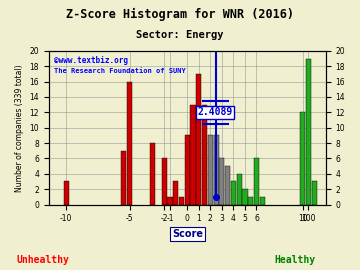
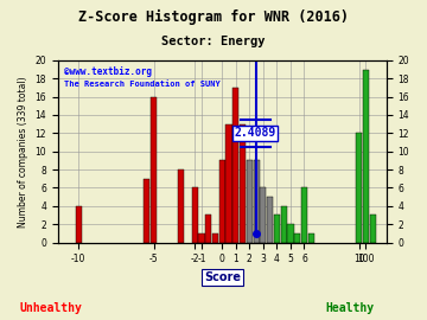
-10: 3 -> 4
